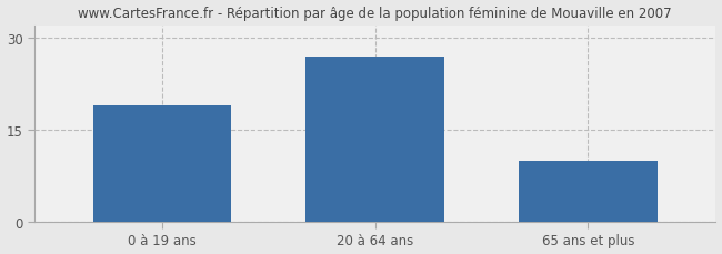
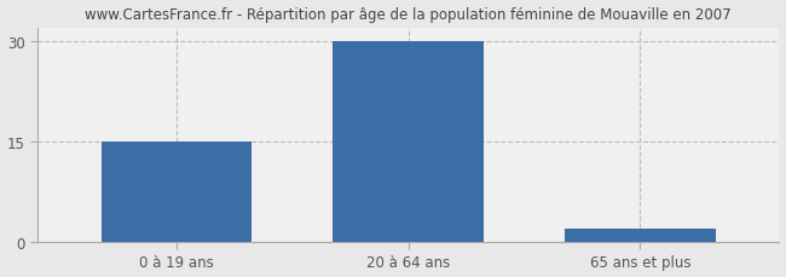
0 à 19 ans: 19 -> 15
20 à 64 ans: 27 -> 30
65 ans et plus: 10 -> 2
